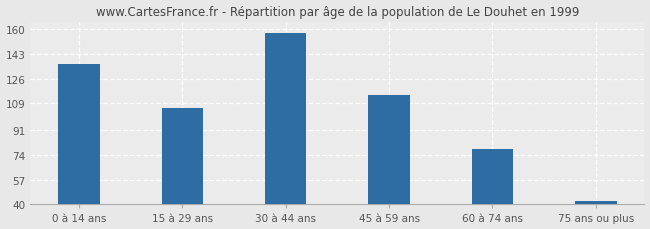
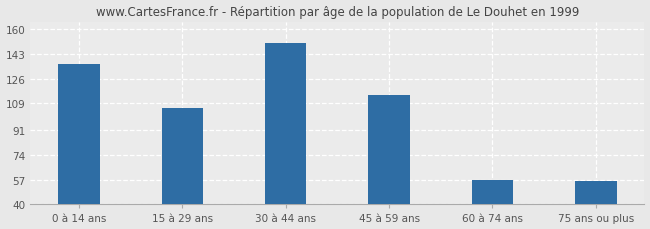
30 à 44 ans: 157 -> 150
60 à 74 ans: 78 -> 57
75 ans ou plus: 42 -> 56
